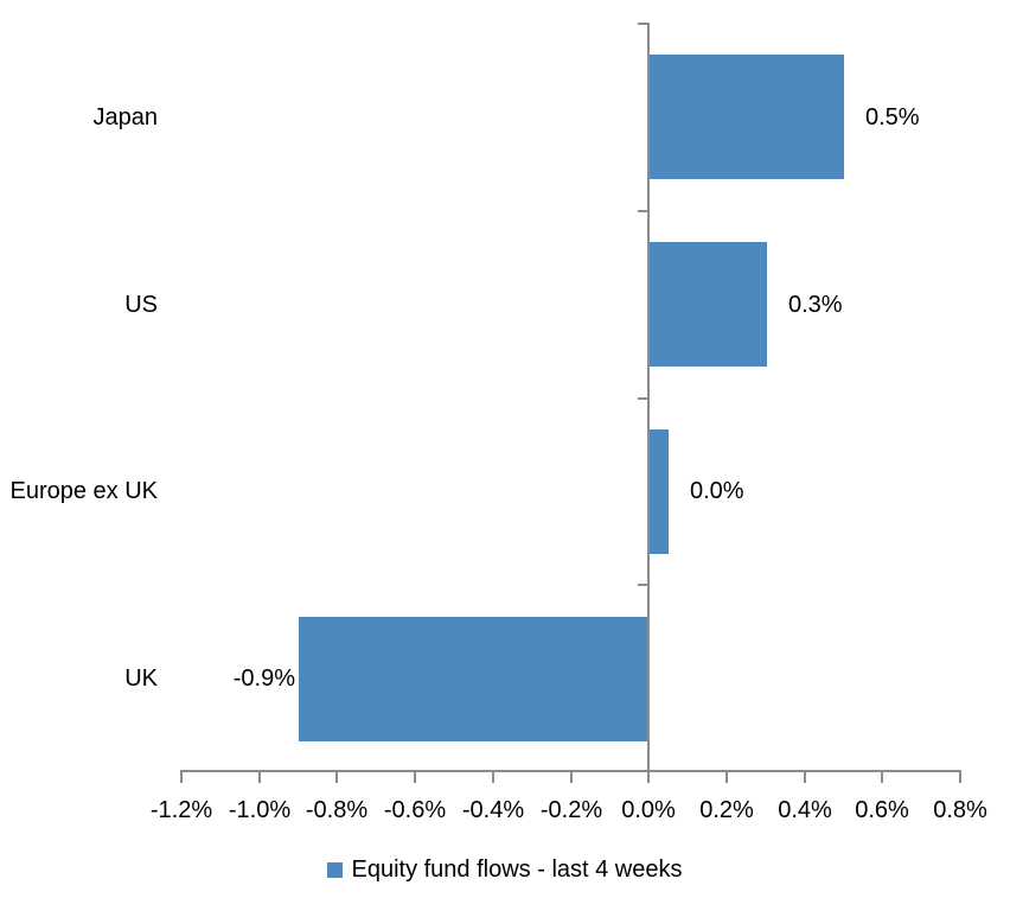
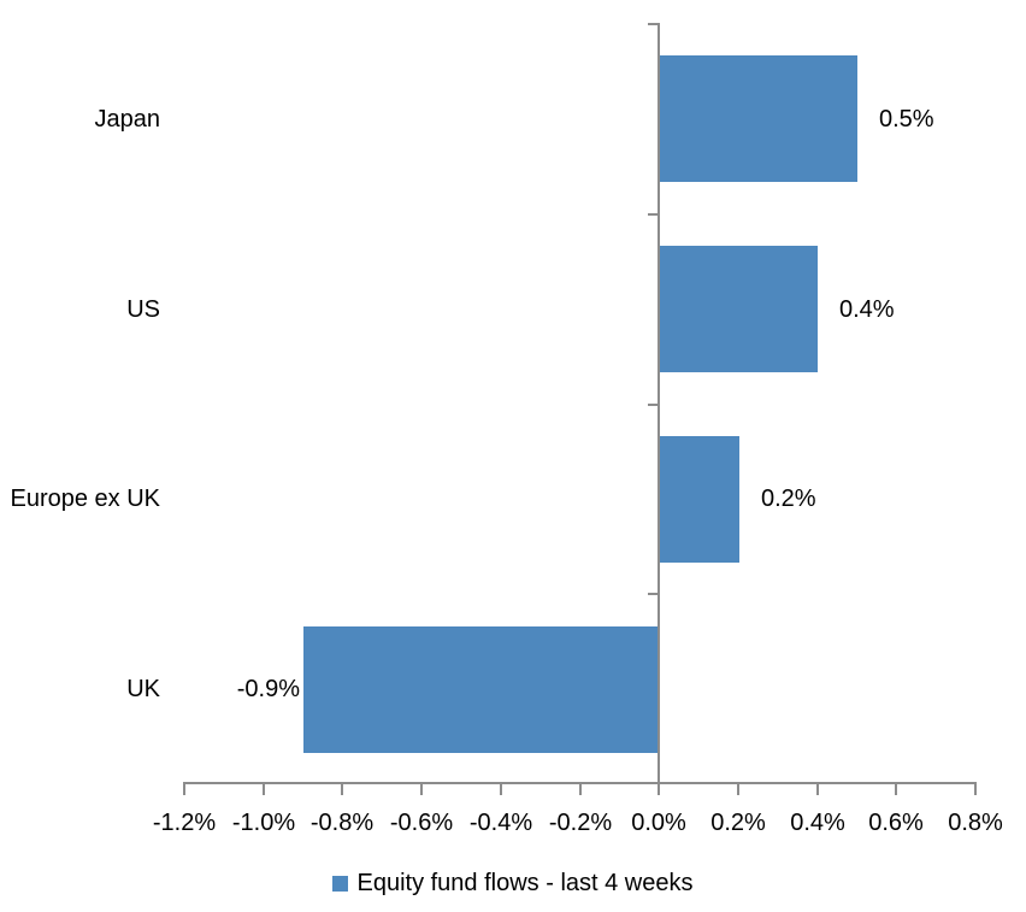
US: 0.3% -> 0.4%
Europe ex UK: 0.0% -> 0.2%
